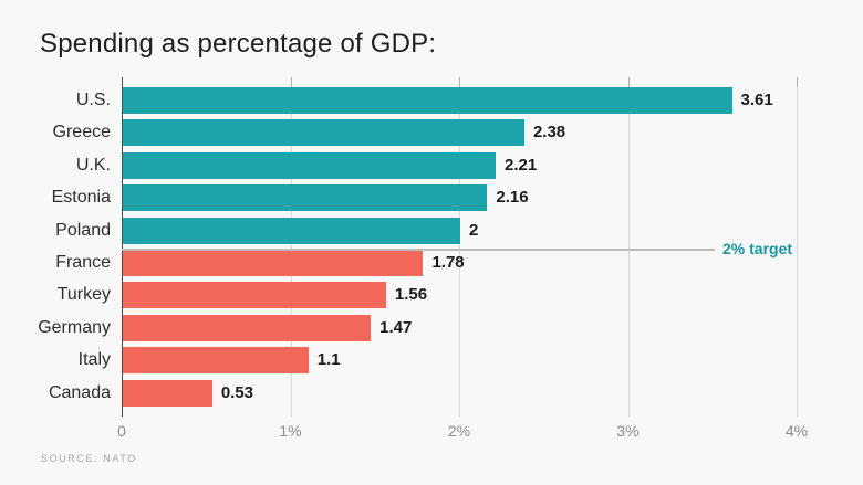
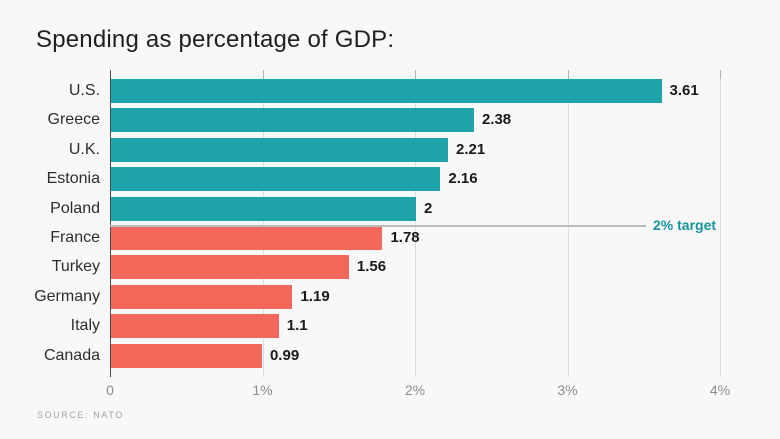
Germany: 1.47 -> 1.19
Canada: 0.53 -> 0.99
